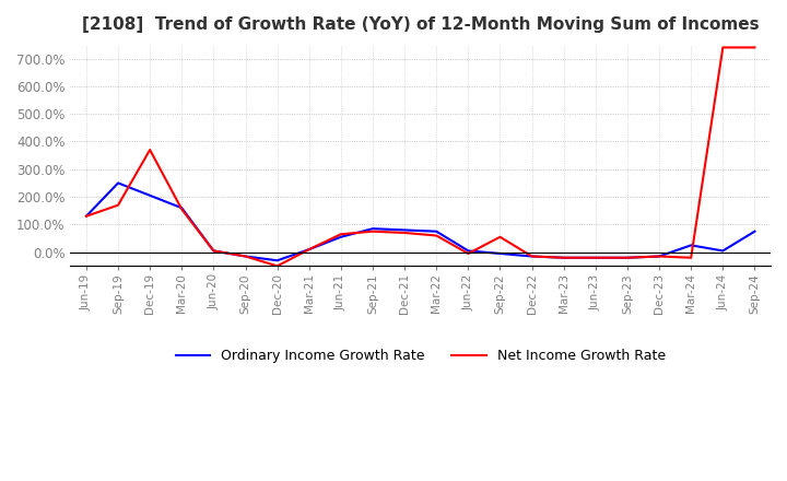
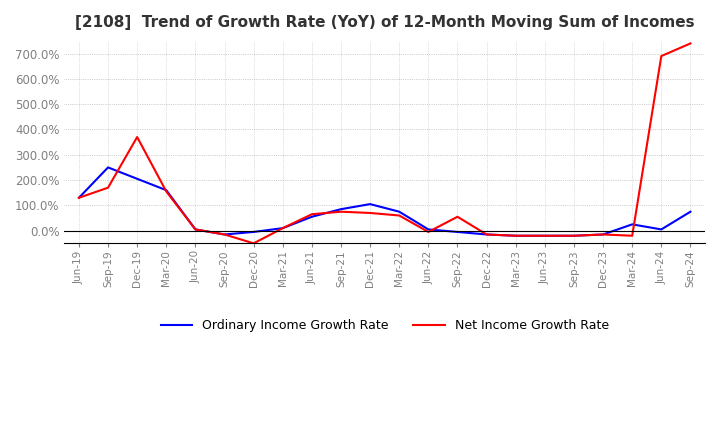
Ordinary Income Growth Rate/Dec-20: -30% -> -5%
Ordinary Income Growth Rate/Dec-21: 80% -> 105%
Net Income Growth Rate/Jun-24: 740% -> 690%
